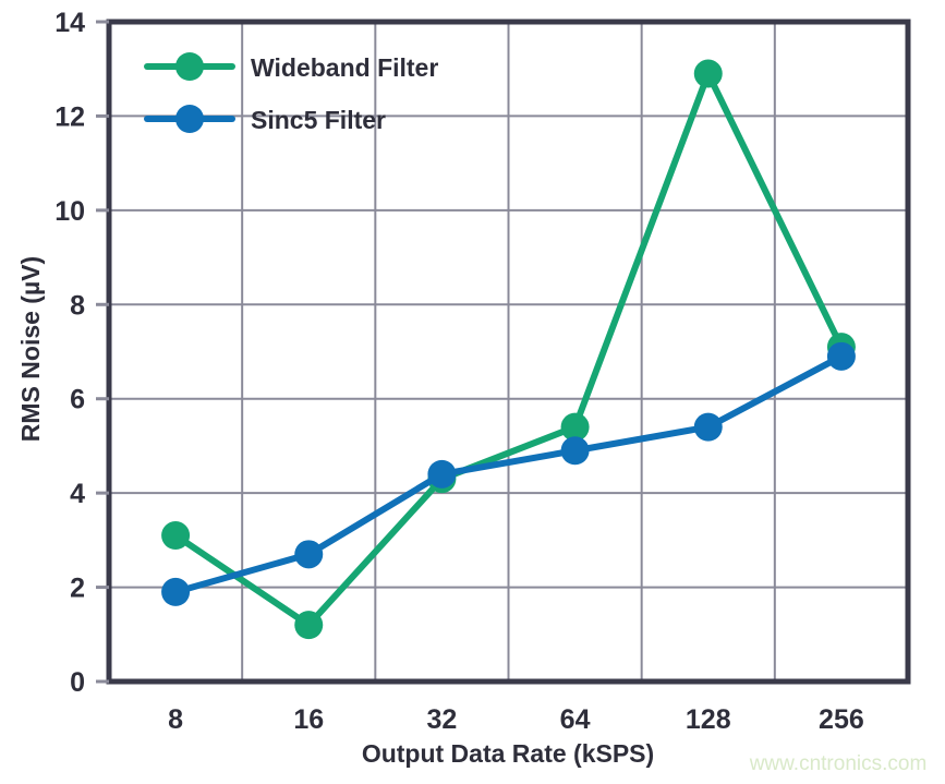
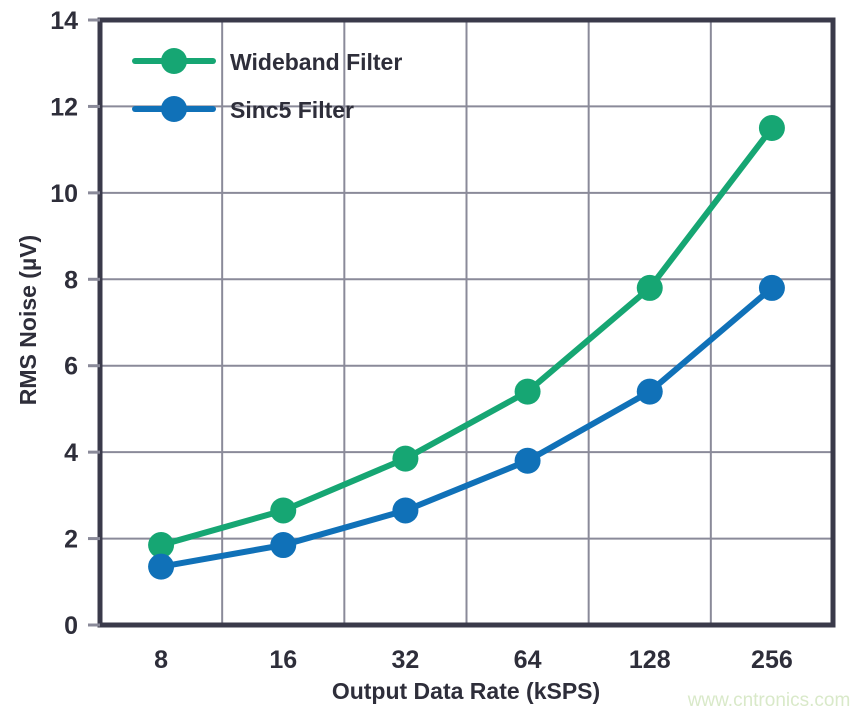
Wideband Filter/8: 3.1 -> 1.9
Sinc5 Filter/8: 1.9 -> 1.4
Wideband Filter/16: 1.2 -> 2.6
Sinc5 Filter/16: 2.7 -> 1.9
Wideband Filter/32: 4.3 -> 3.9
Sinc5 Filter/32: 4.4 -> 2.6
Sinc5 Filter/64: 4.9 -> 3.8
Wideband Filter/128: 12.9 -> 7.8
Wideband Filter/256: 7.1 -> 11.5
Sinc5 Filter/256: 6.9 -> 7.8
